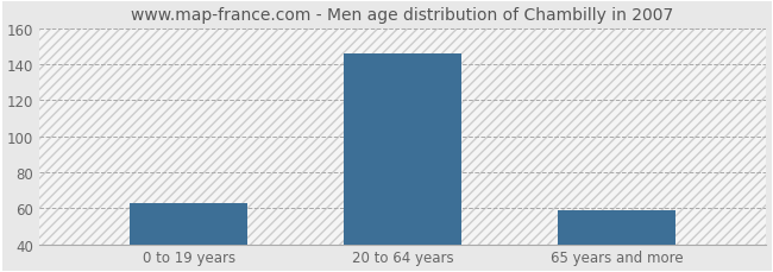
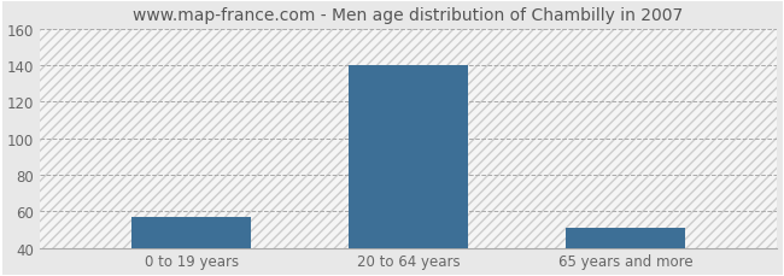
0 to 19 years: 63 -> 57
20 to 64 years: 146 -> 140
65 years and more: 59 -> 51
